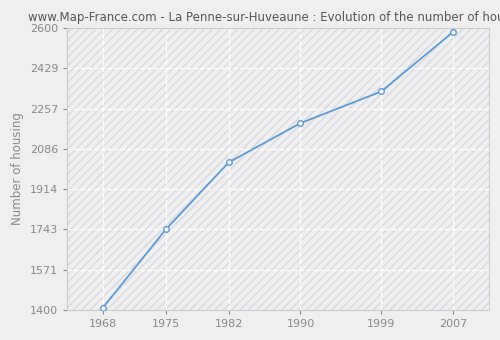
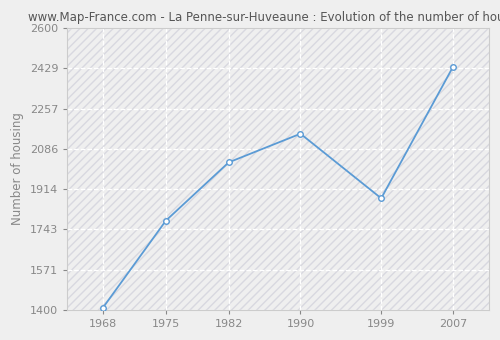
1975: 1743 -> 1780
1990: 2195 -> 2150
1999: 2330 -> 1875
2007: 2583 -> 2435
